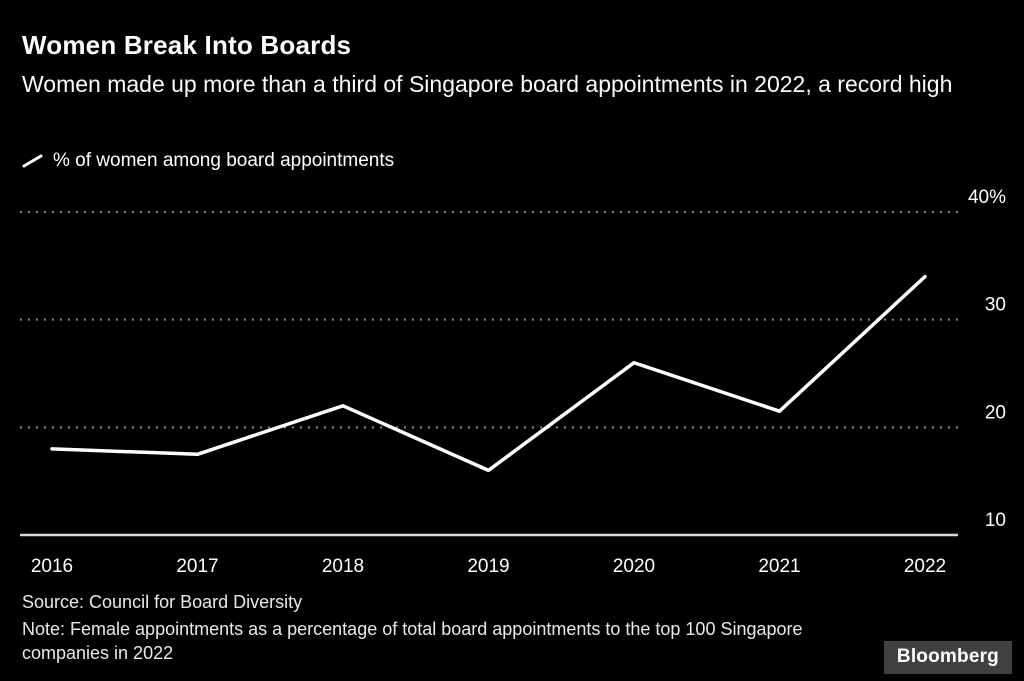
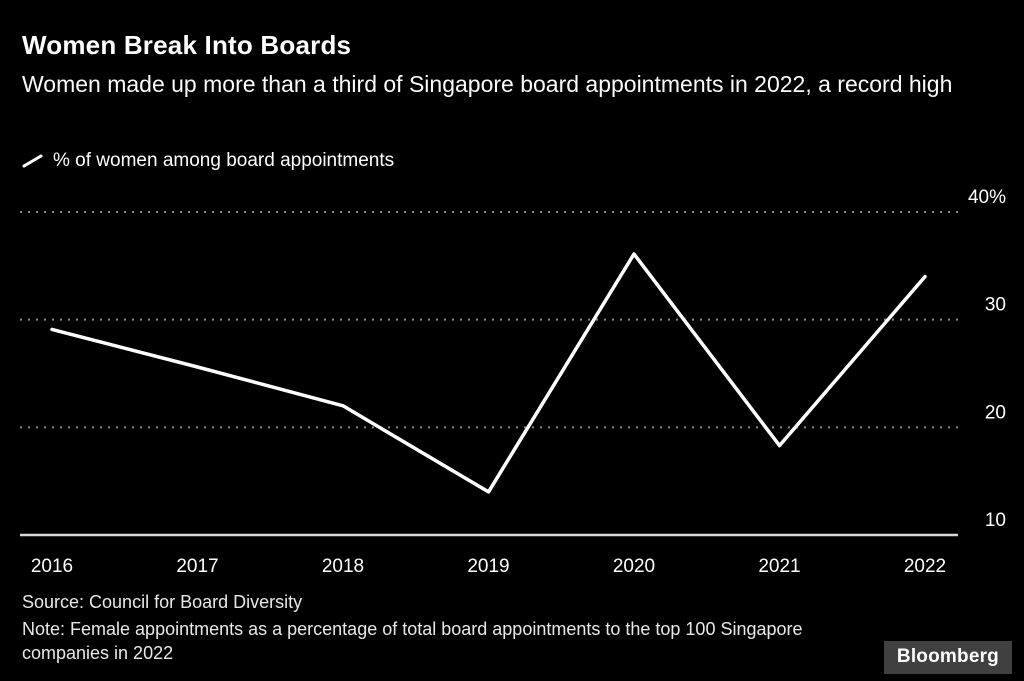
2016: 18.0% -> 29.1%
2017: 17.5% -> 25.6%
2019: 16.0% -> 14.0%
2020: 26.0% -> 36.1%
2021: 21.5% -> 18.3%
